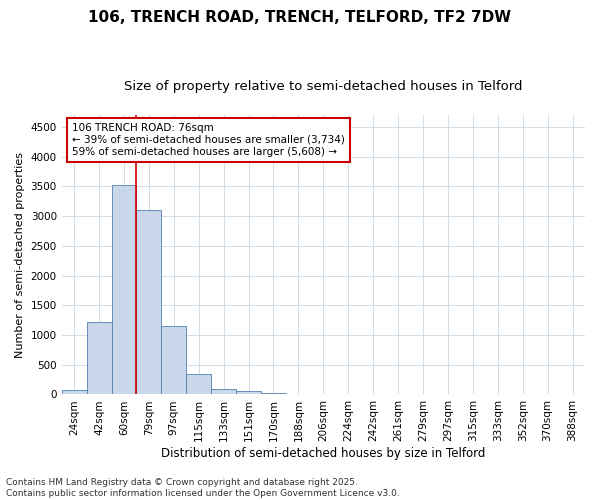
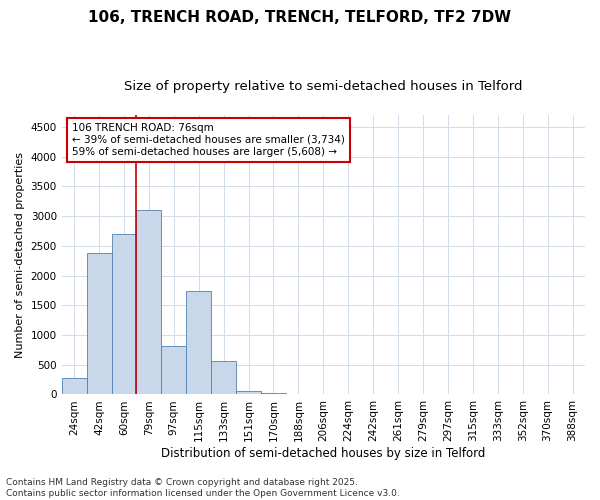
24sqm: 80 -> 280
42sqm: 1220 -> 2380
60sqm: 3520 -> 2700
97sqm: 1150 -> 820
115sqm: 350 -> 1740
133sqm: 100 -> 560
